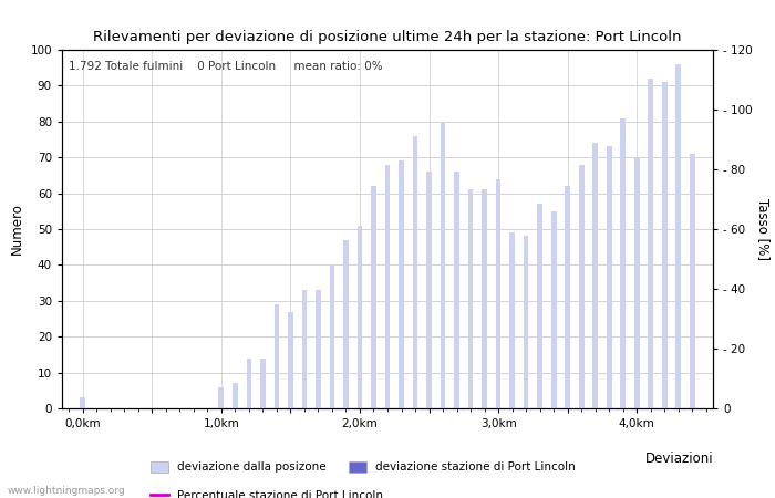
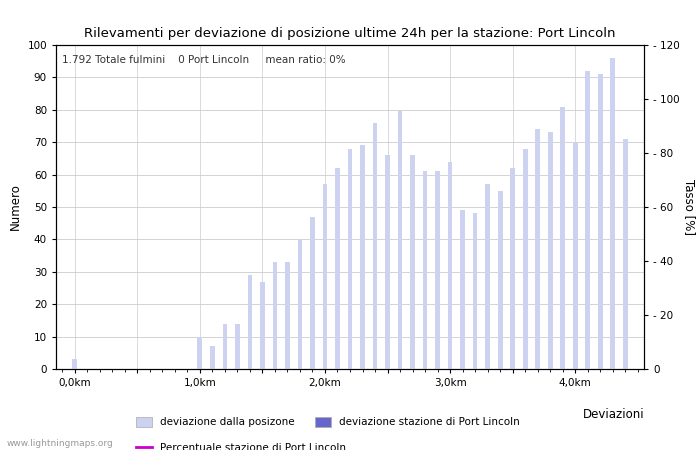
1,0km: 6 -> 10
2,0km: 51 -> 57
